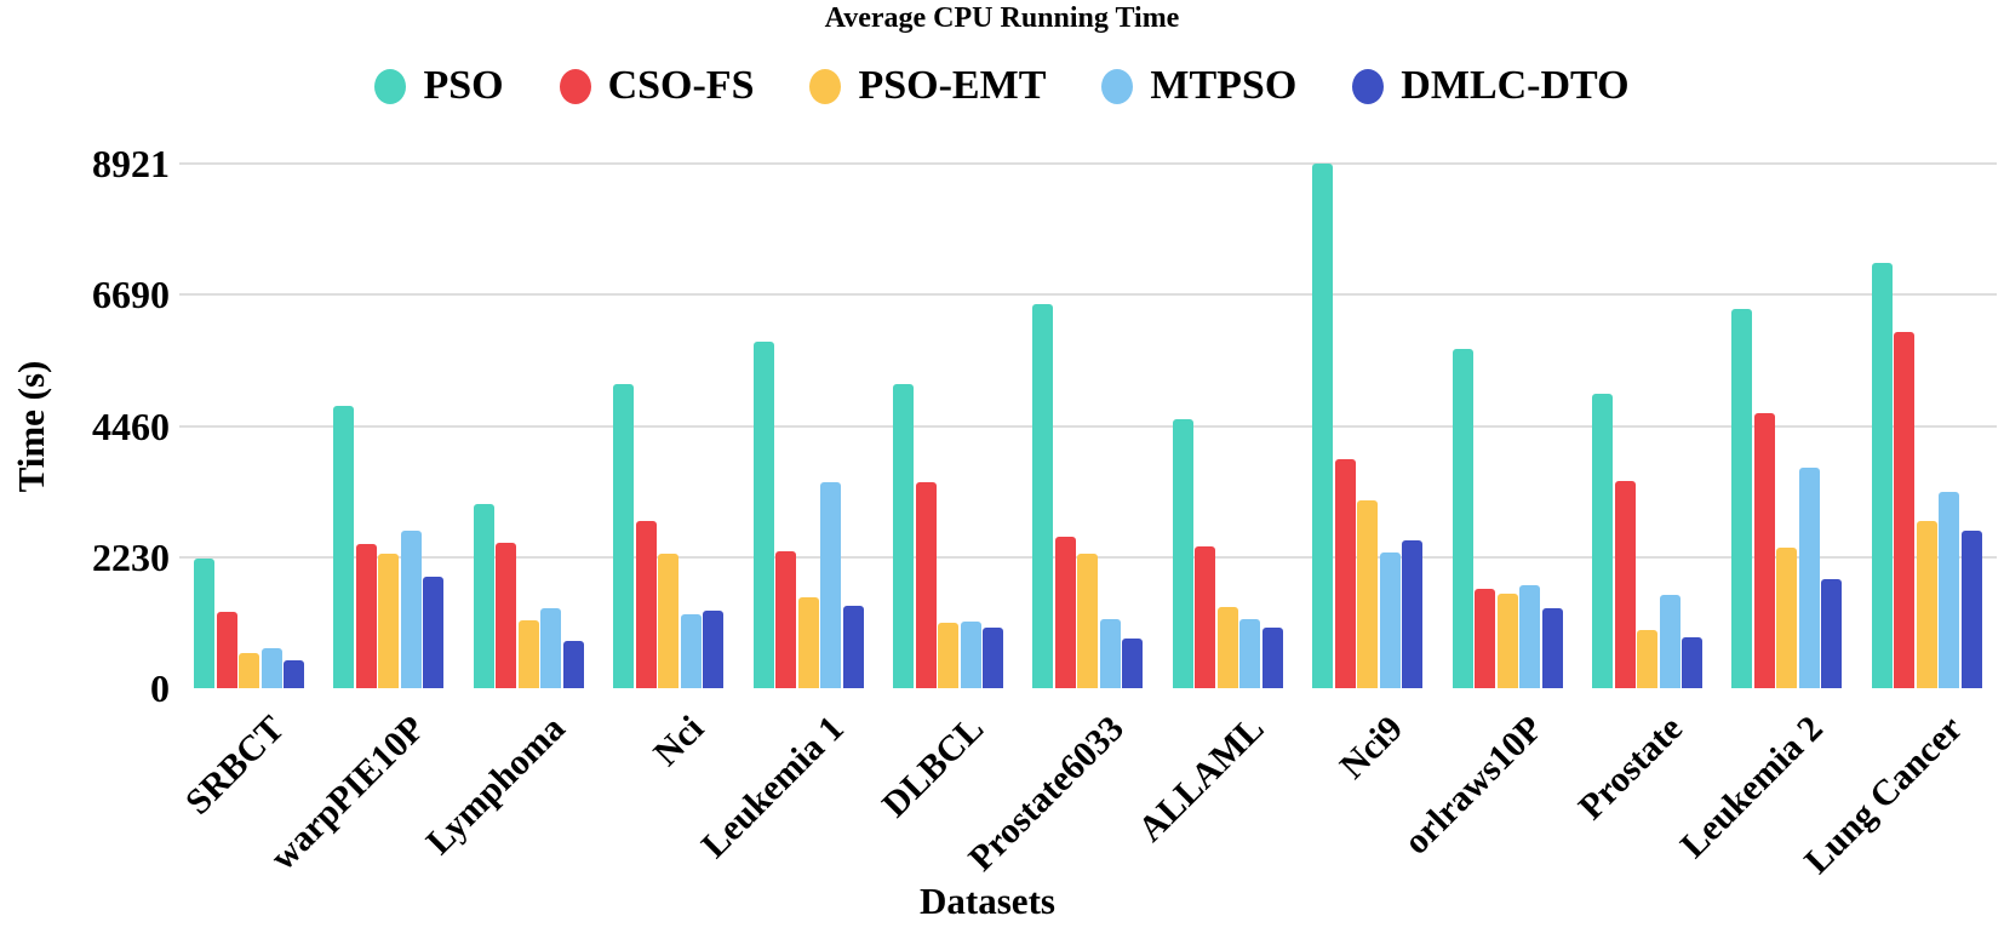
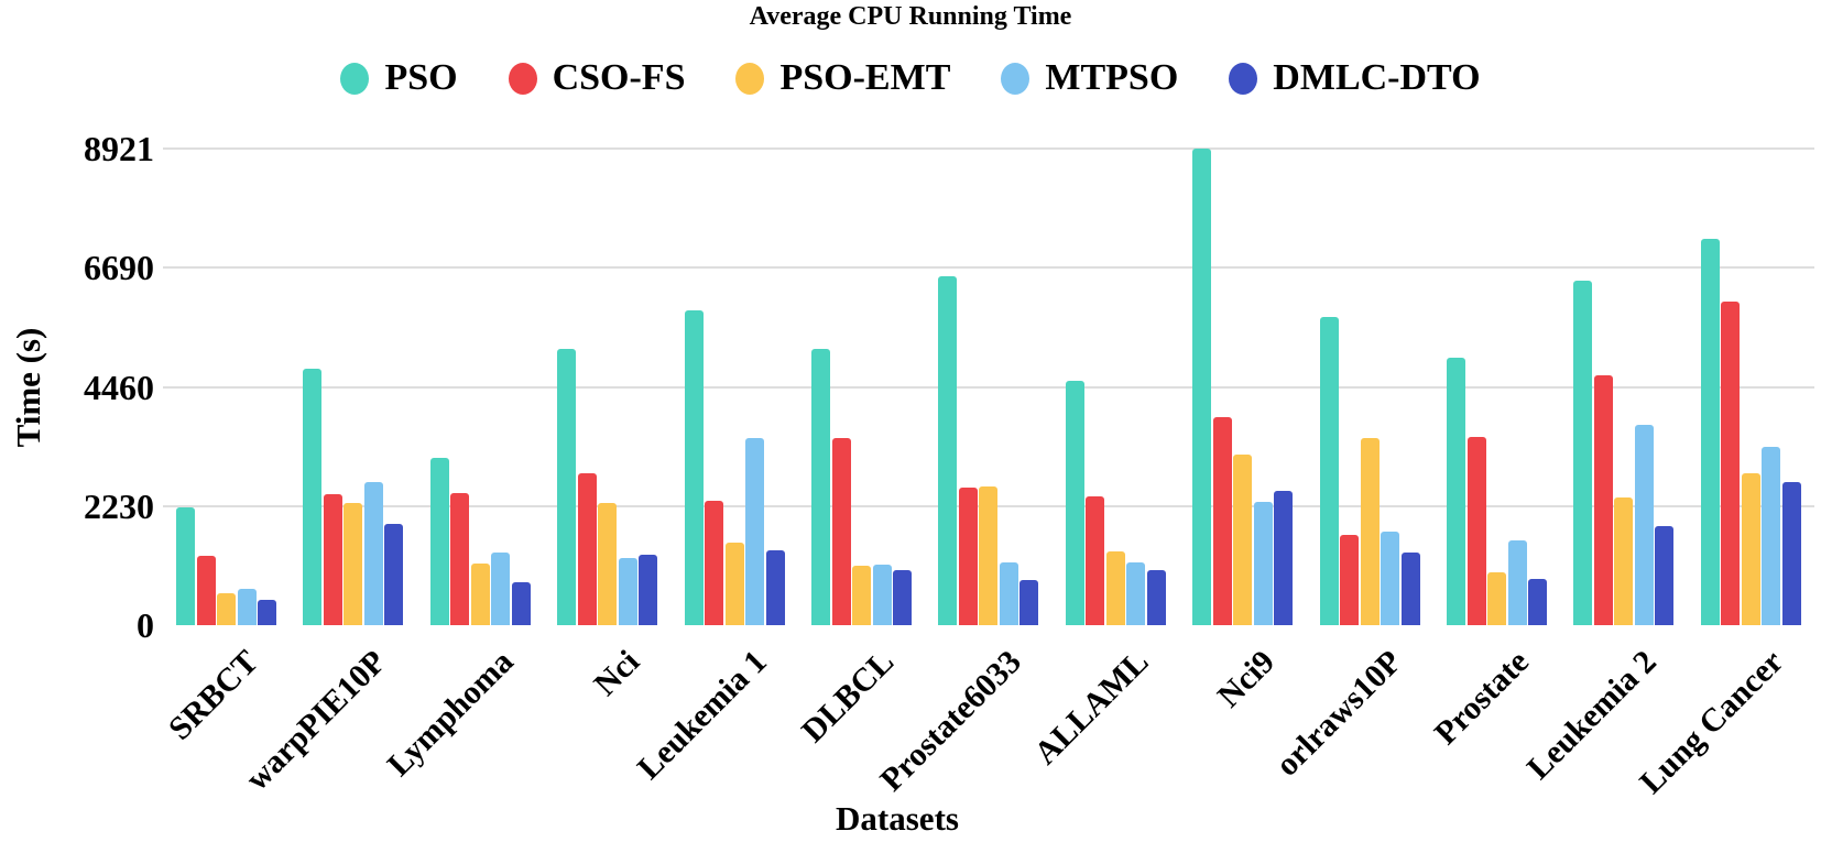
PSO-EMT/Prostate6033: 2300 -> 2600
PSO-EMT/orlraws10P: 1600 -> 3500
